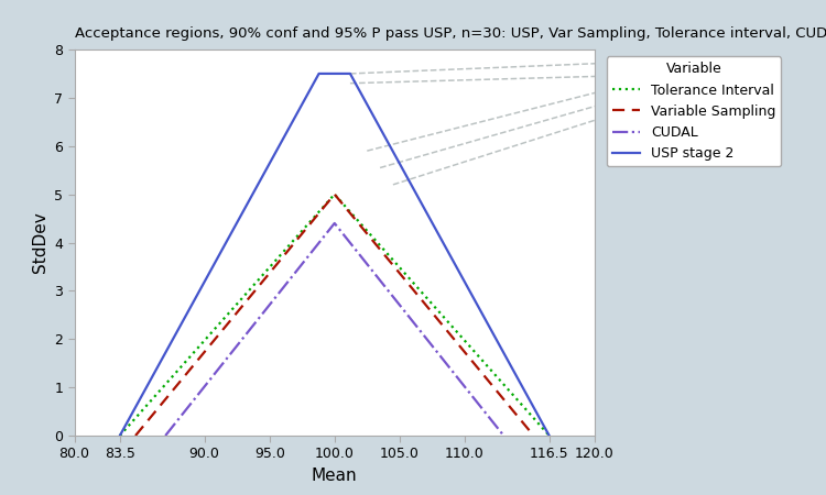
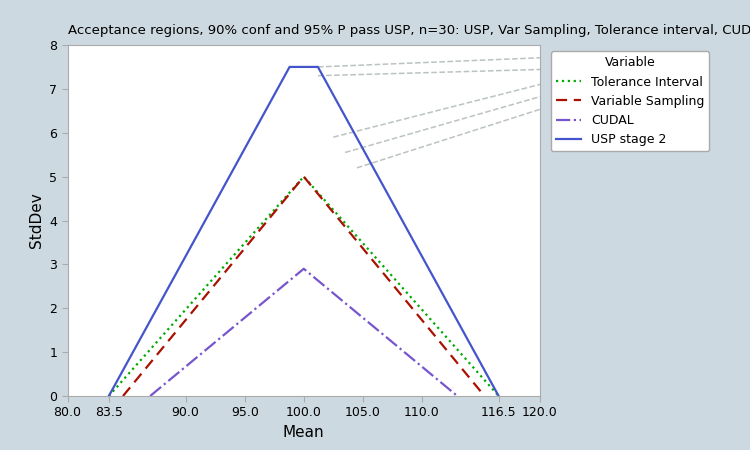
CUDAL/100.0: 4.4 -> 2.9
